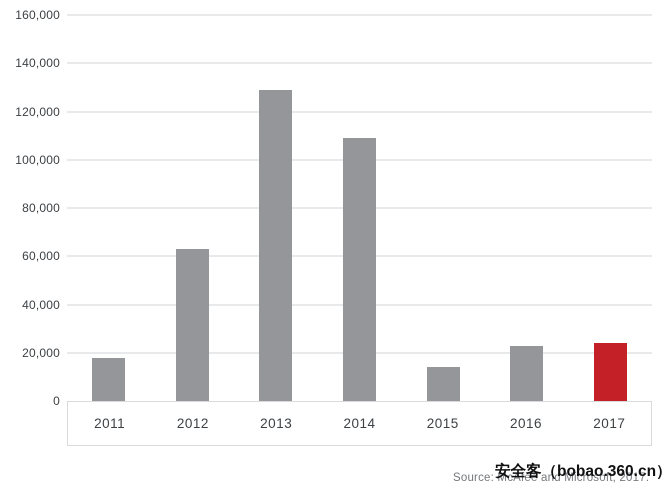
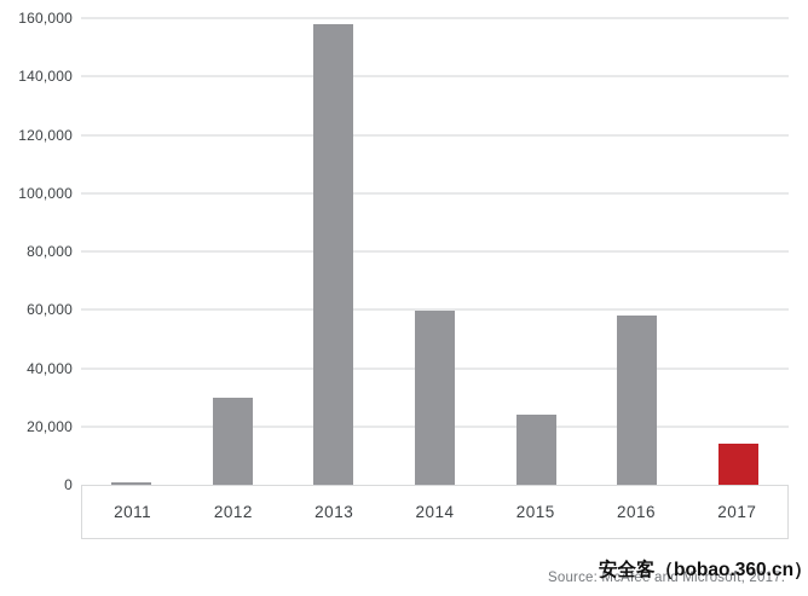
2011: 18000 -> 1000
2012: 63000 -> 30000
2013: 129000 -> 158000
2014: 109000 -> 60000
2015: 14000 -> 24000
2016: 23000 -> 58000
2017: 24000 -> 14000
